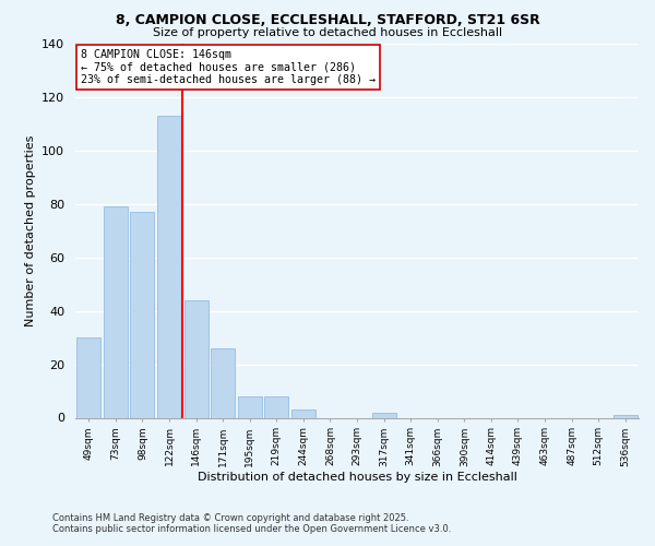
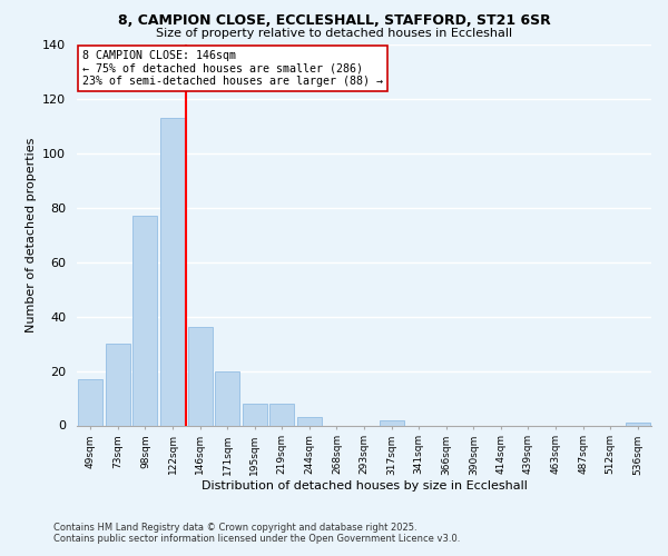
49sqm: 30 -> 17
73sqm: 79 -> 30
146sqm: 44 -> 36
171sqm: 26 -> 20
